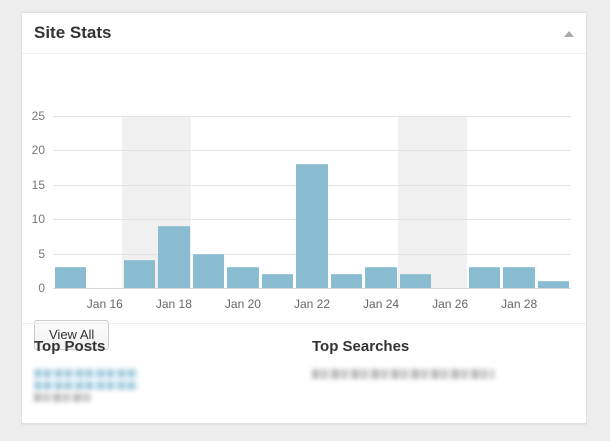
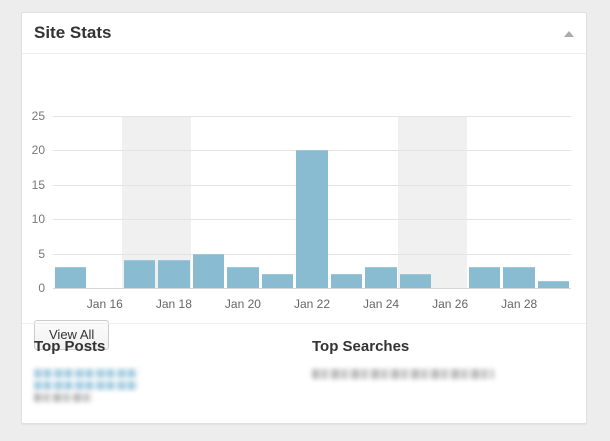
Jan 18: 9 -> 4
Jan 22: 18 -> 20
